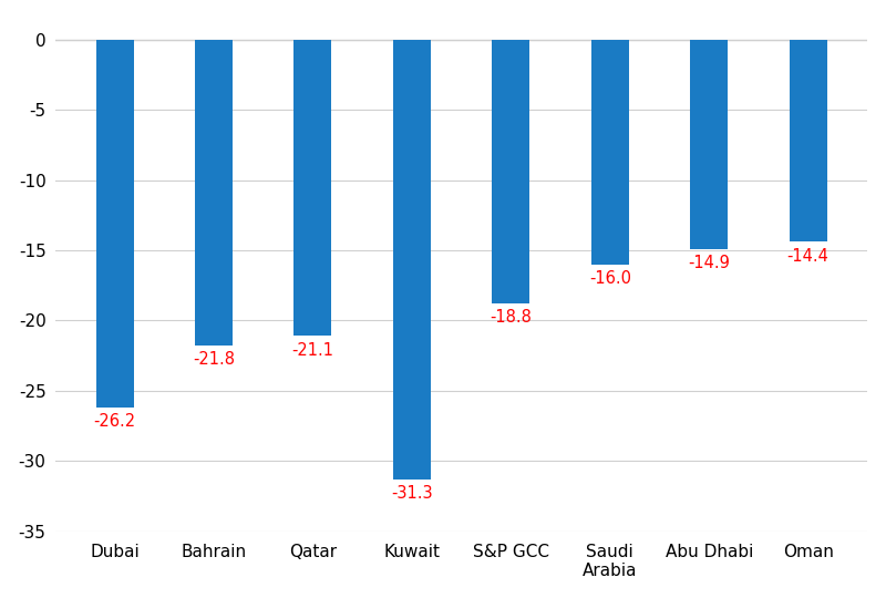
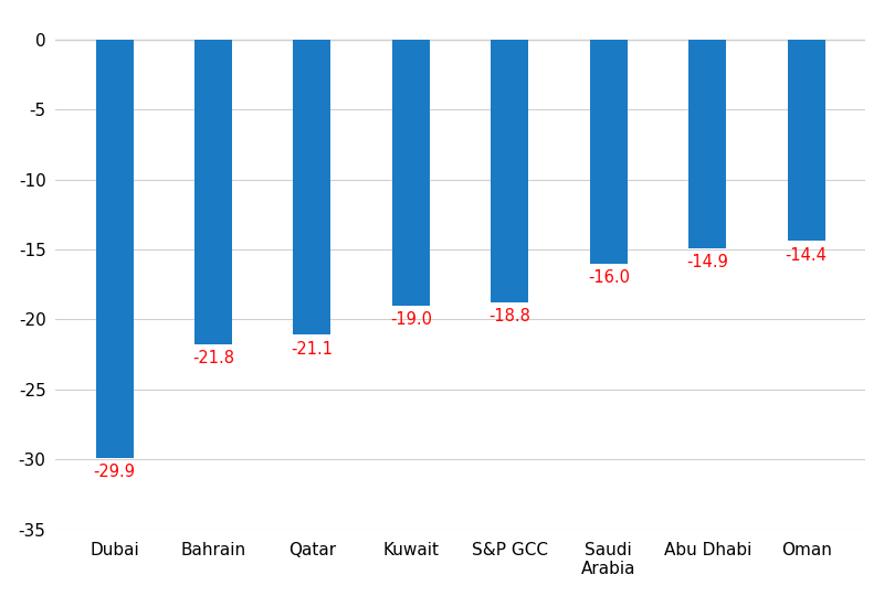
Dubai: -26.2 -> -29.9
Kuwait: -31.3 -> -19.0
